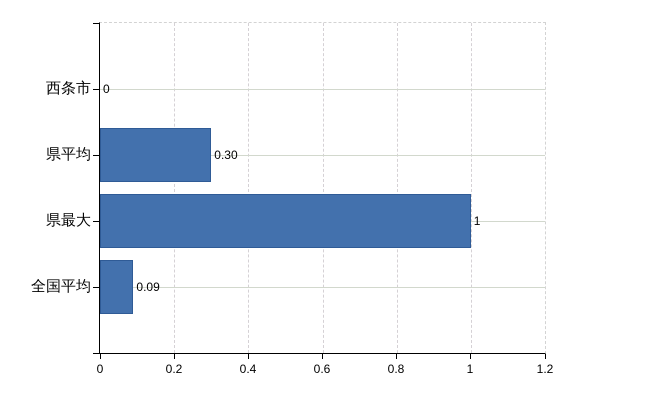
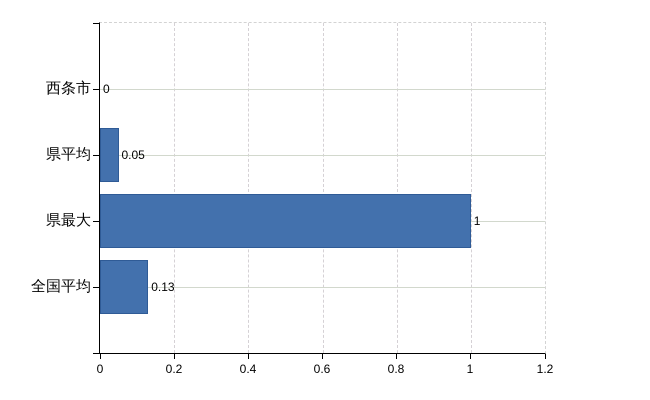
県平均: 0.30 -> 0.05
全国平均: 0.09 -> 0.13
